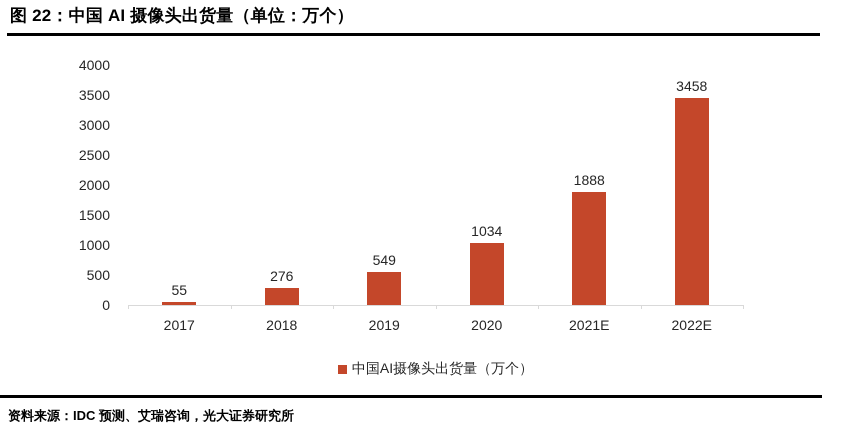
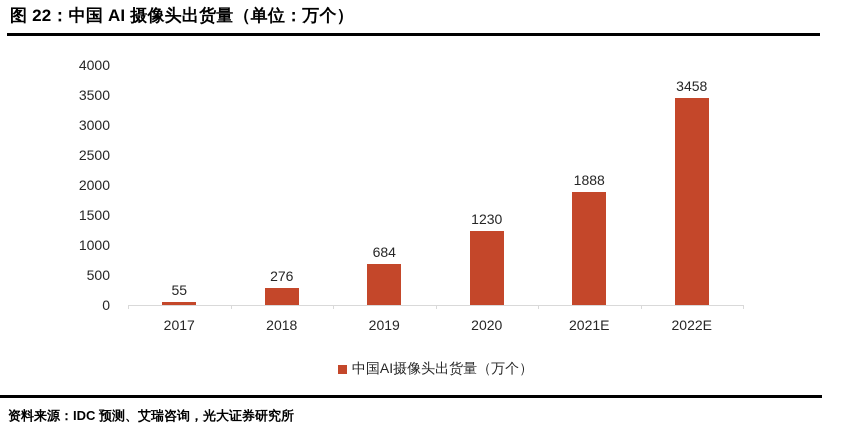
2019: 549 -> 684
2020: 1034 -> 1230
